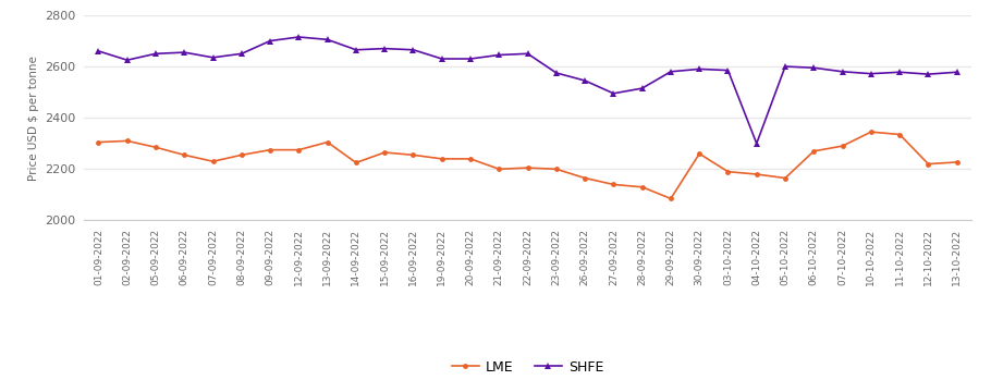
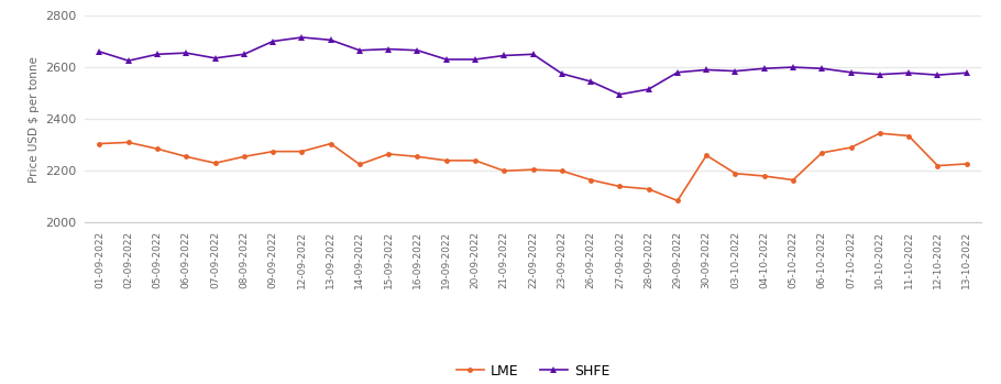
SHFE/04-10-2022: 2300 -> 2595
